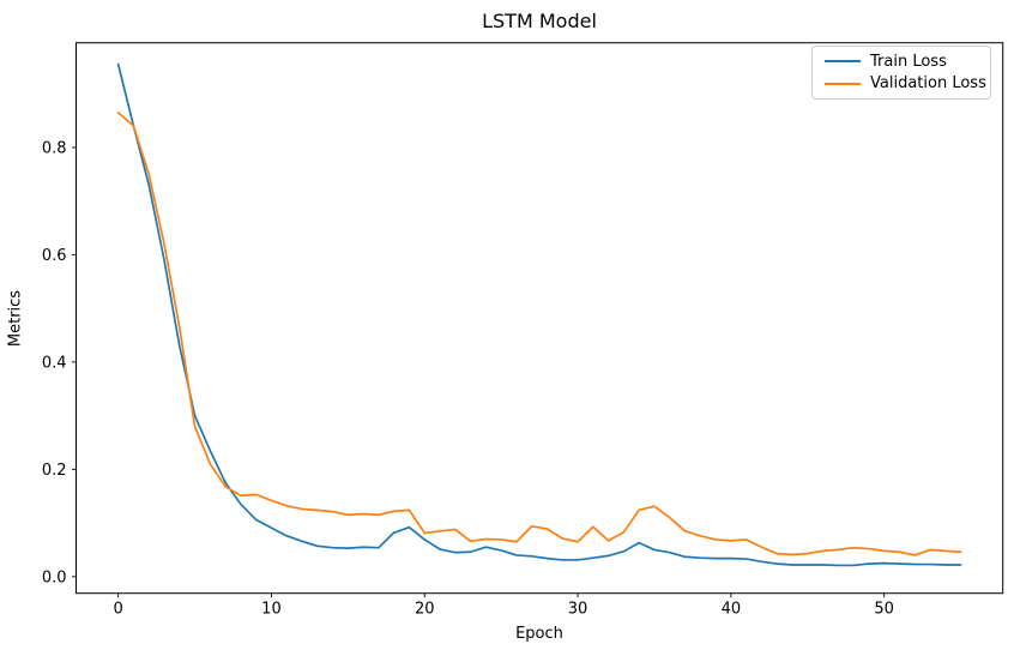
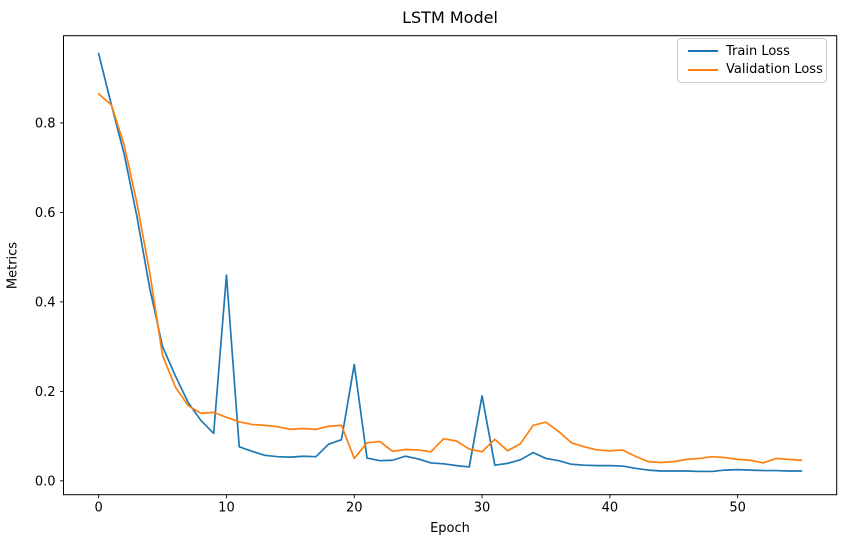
Train Loss/10: 0.09 -> 0.46
Train Loss/20: 0.07 -> 0.26
Validation Loss/20: 0.08 -> 0.05
Train Loss/30: 0.03 -> 0.19
